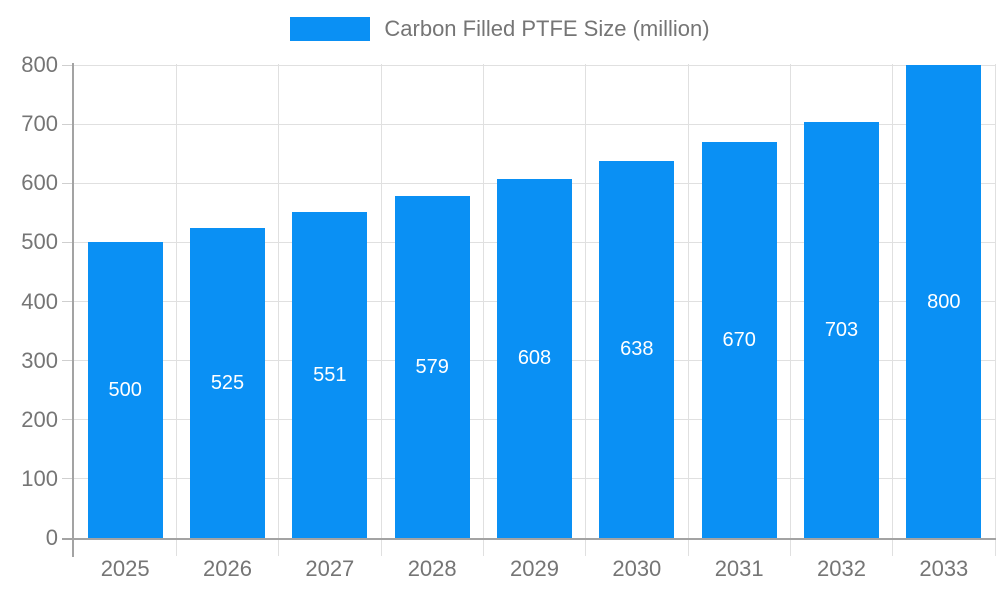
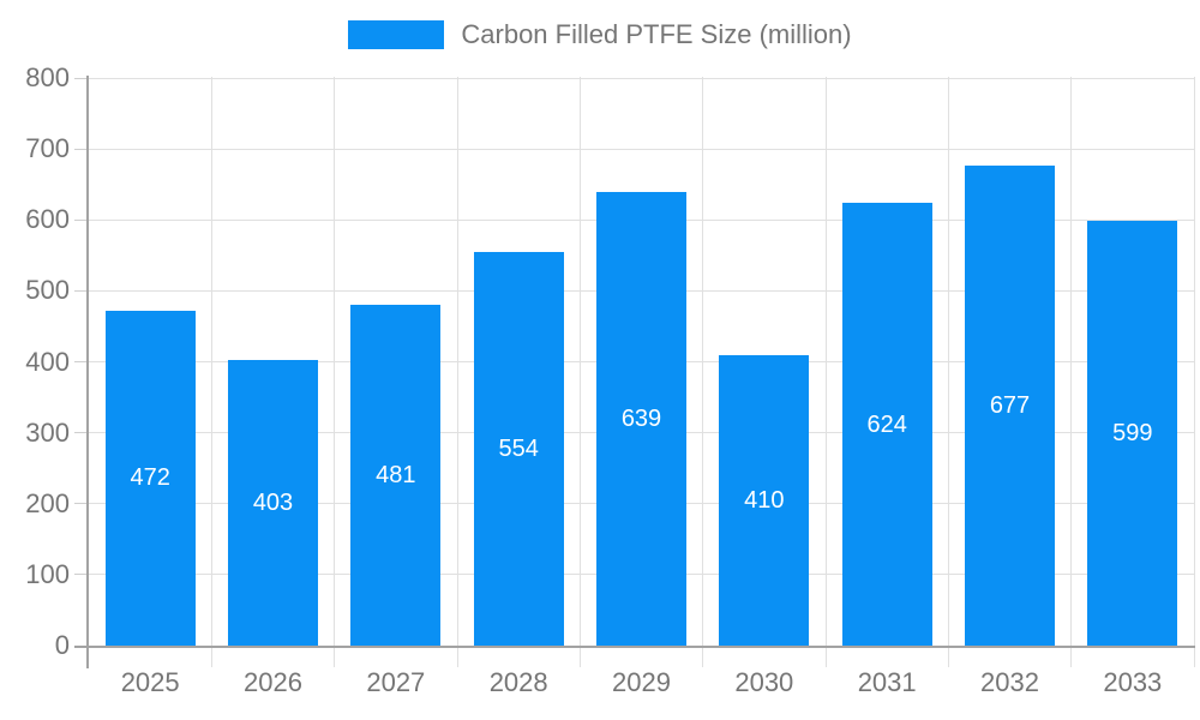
2025: 500 -> 472
2026: 525 -> 403
2027: 551 -> 481
2028: 579 -> 554
2029: 608 -> 639
2030: 638 -> 410
2031: 670 -> 624
2032: 703 -> 677
2033: 800 -> 599
